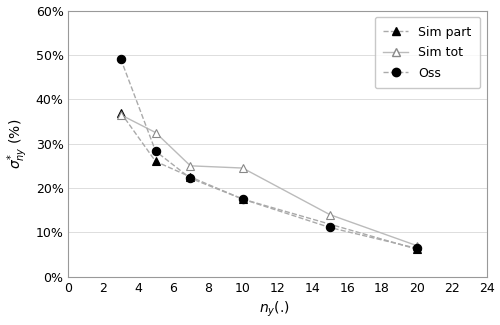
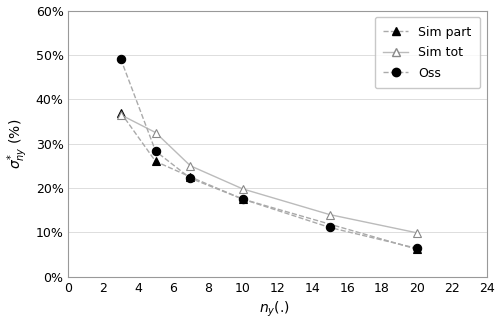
Sim tot/10: 24.5% -> 19.8%
Sim tot/20: 7.0% -> 9.9%
